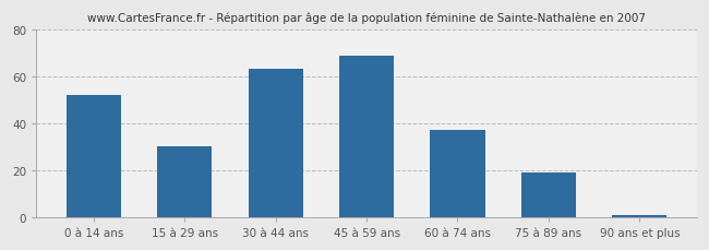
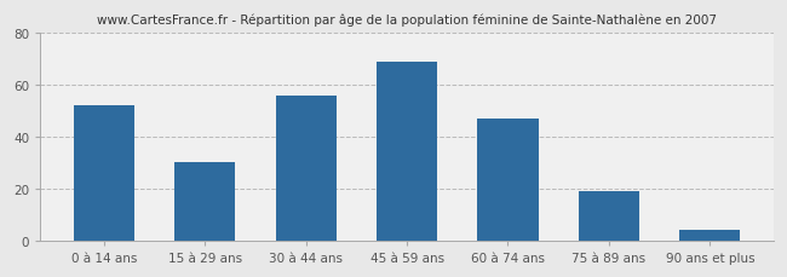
30 à 44 ans: 63 -> 56
60 à 74 ans: 37 -> 47
90 ans et plus: 1 -> 4
